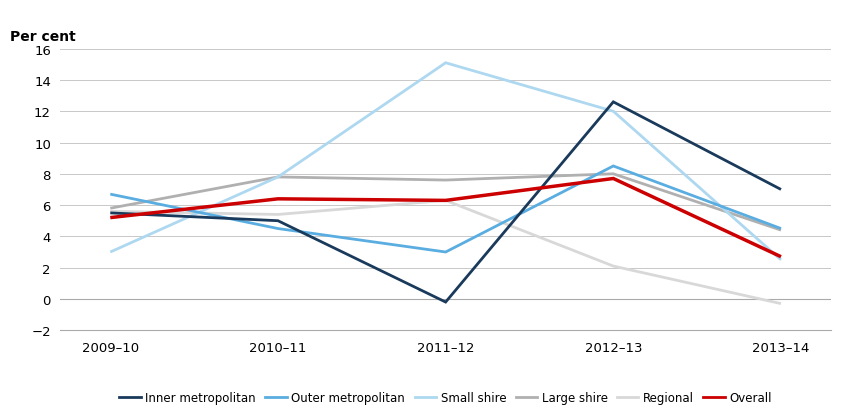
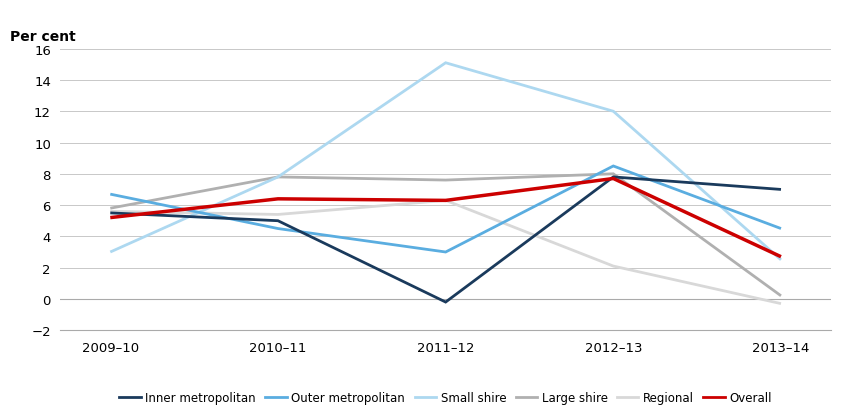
Inner metropolitan/2012–13: 12.6 -> 7.8
Large shire/2013–14: 4.4 -> 0.2
